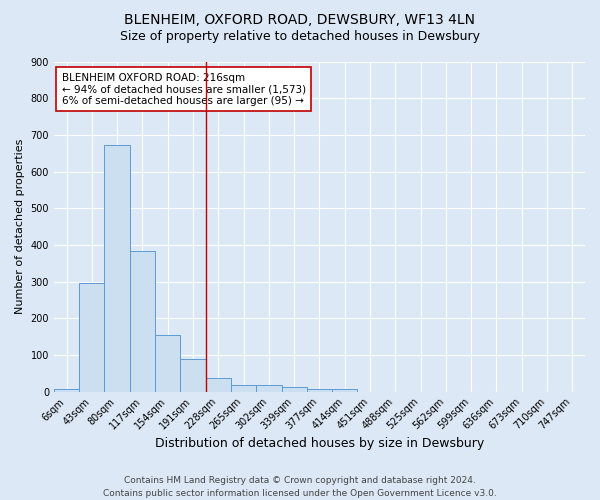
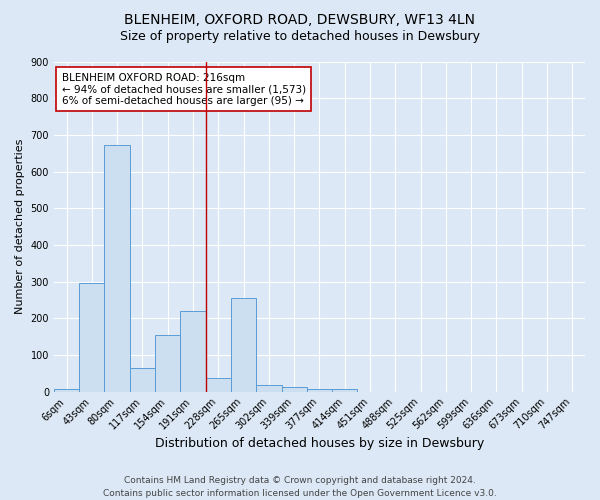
117sqm: 383 -> 65
191sqm: 90 -> 220
265sqm: 17 -> 255
